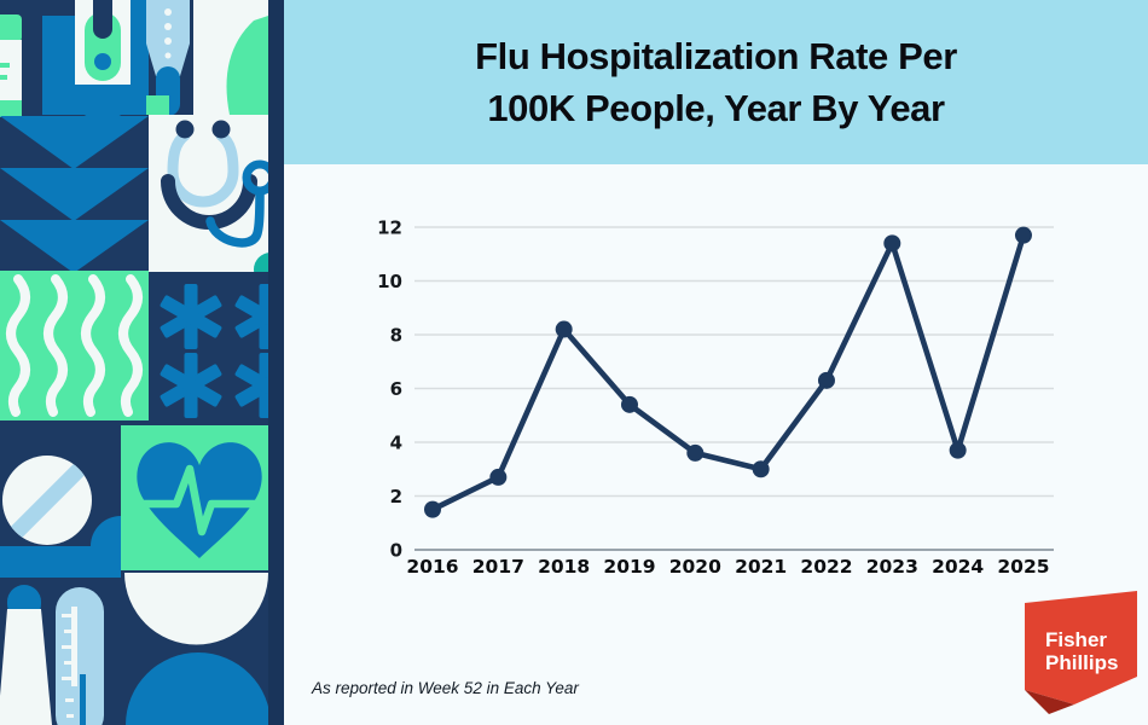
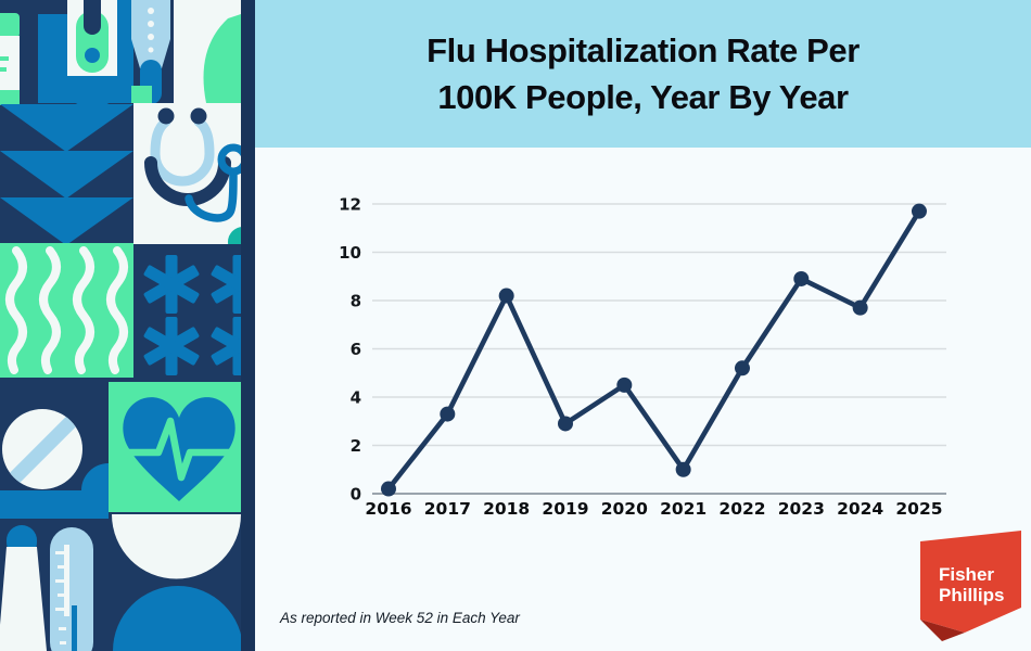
2016: 1.5 -> 0.2
2017: 2.7 -> 3.3
2019: 5.4 -> 2.9
2020: 3.6 -> 4.5
2021: 3.0 -> 1.0
2022: 6.3 -> 5.2
2023: 11.4 -> 8.9
2024: 3.7 -> 7.7
